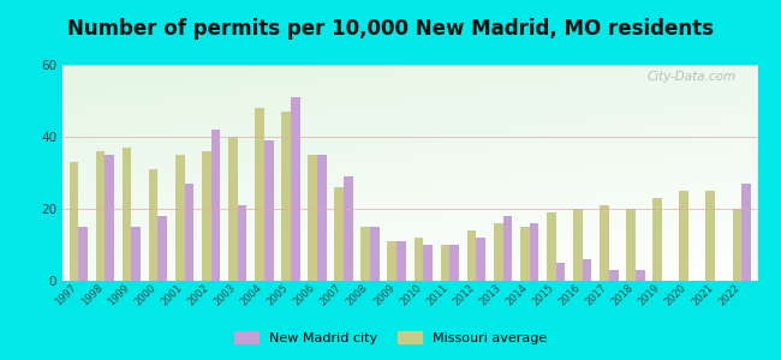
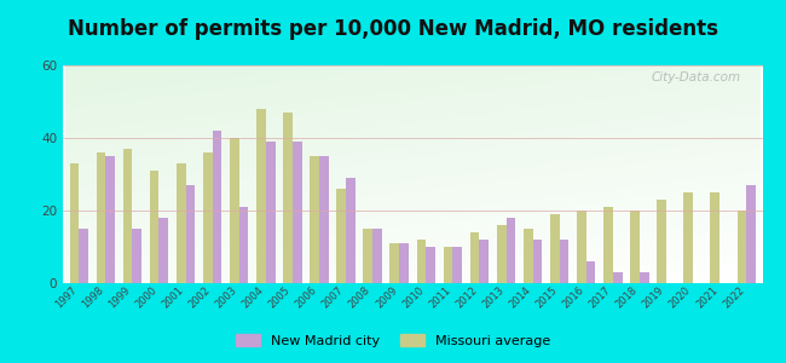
Missouri average/2001: 35 -> 33
New Madrid city/2005: 51 -> 39
New Madrid city/2014: 16 -> 12
New Madrid city/2015: 5 -> 12
